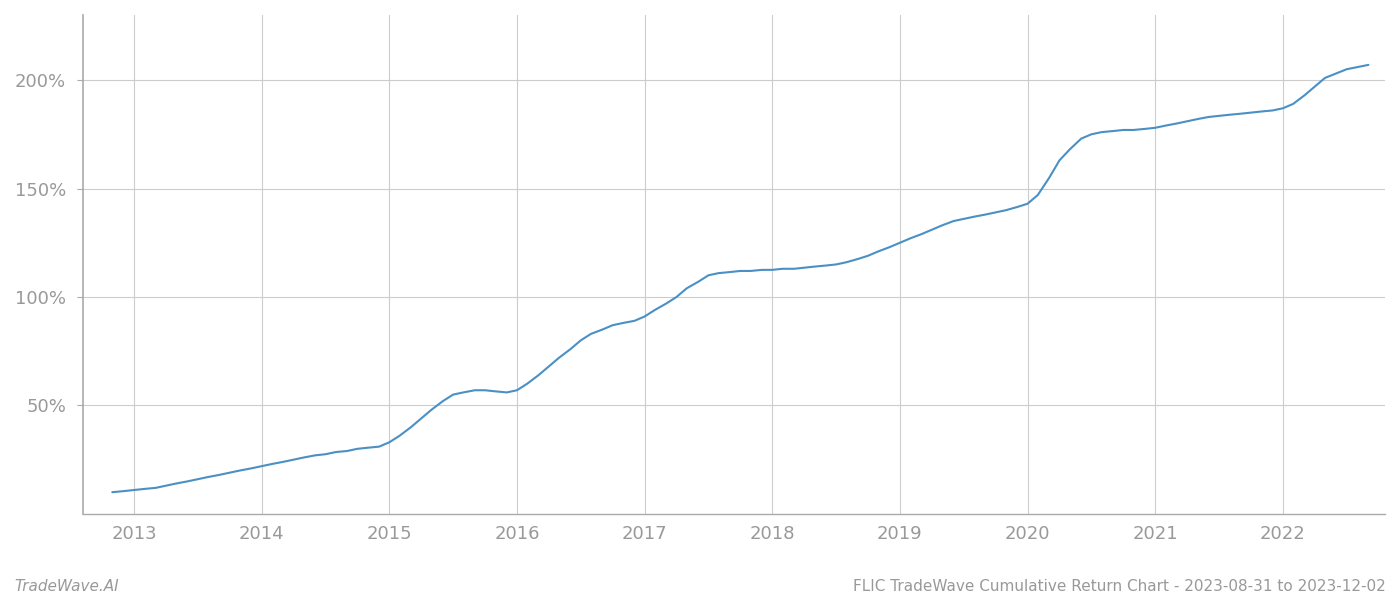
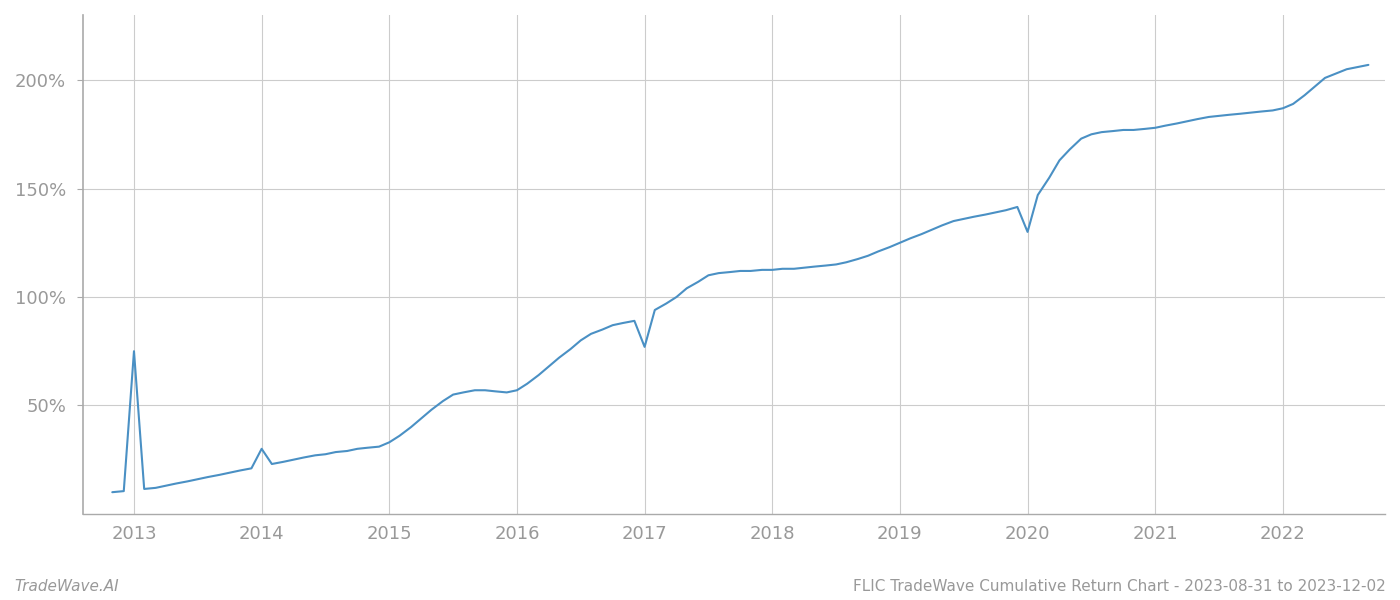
2013: 11.0% -> 75.0%
2014: 22.0% -> 30.0%
2017: 91.0% -> 77.0%
2020: 143.0% -> 130.0%
